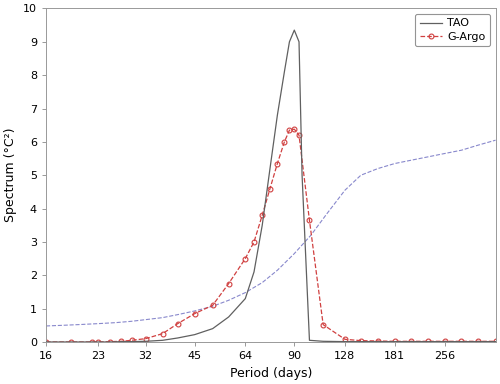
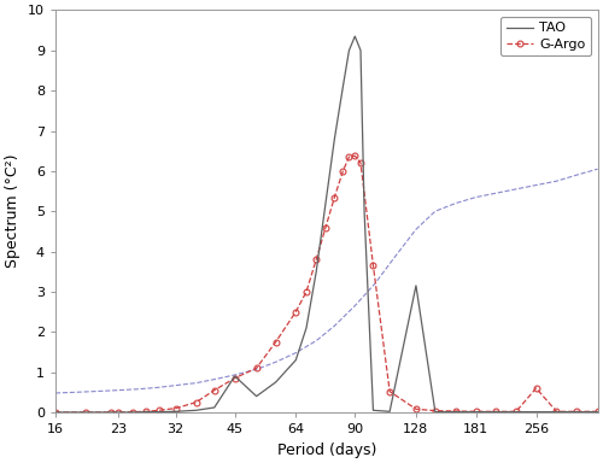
TAO/45: 0.22 -> 0.90
TAO/128: 0.01 -> 3.15
G-Argo/256: 0.02 -> 0.60
